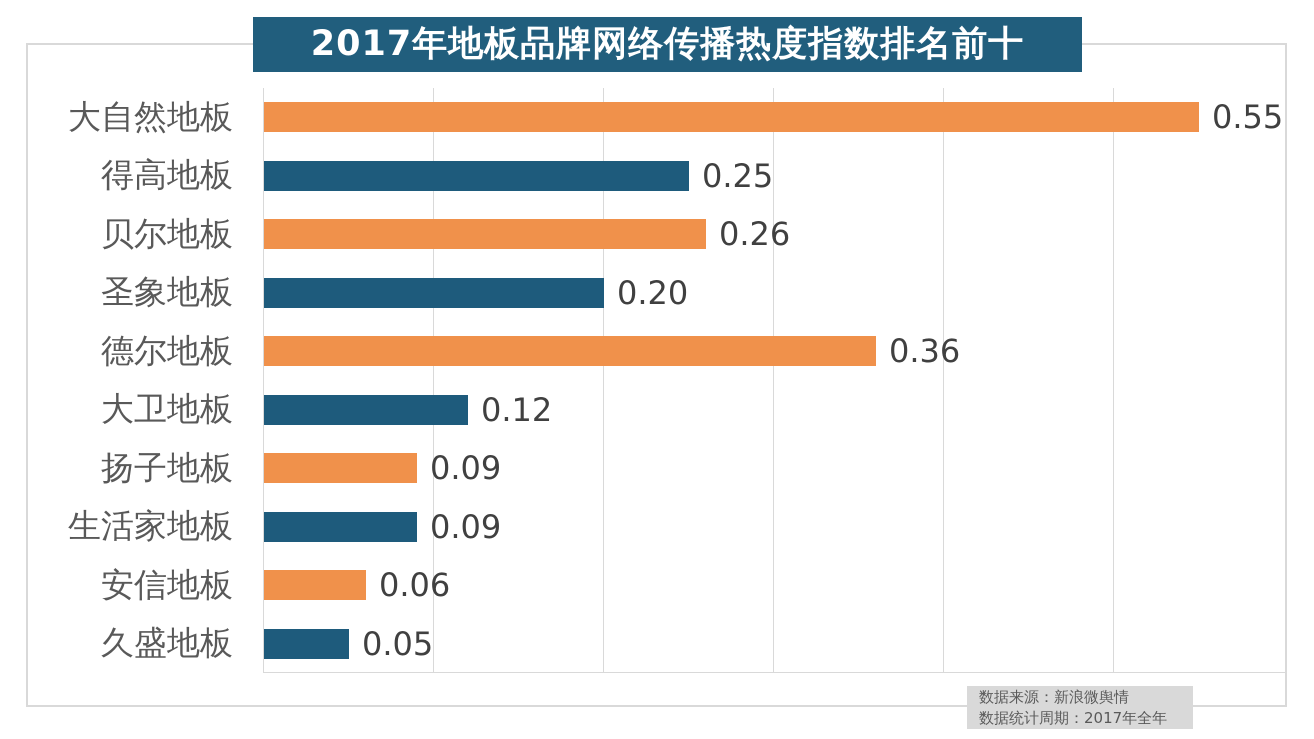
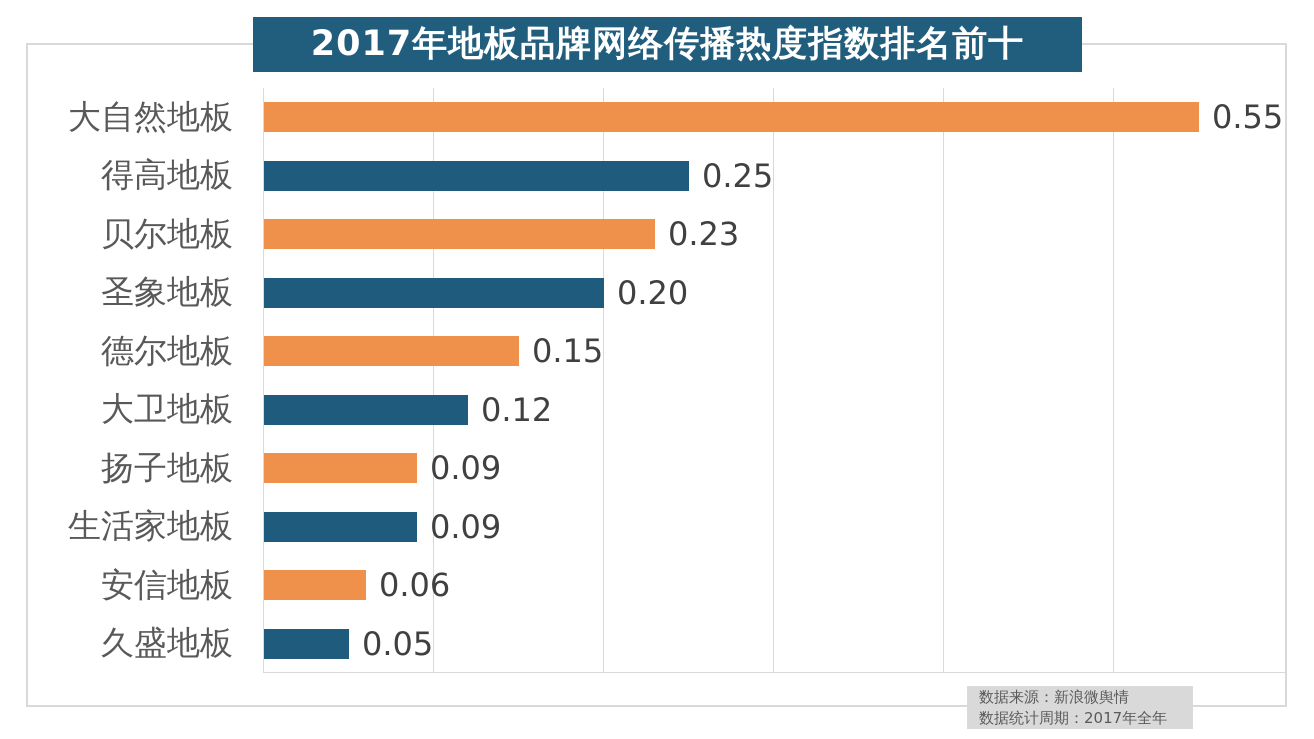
贝尔地板: 0.26 -> 0.23
德尔地板: 0.36 -> 0.15
